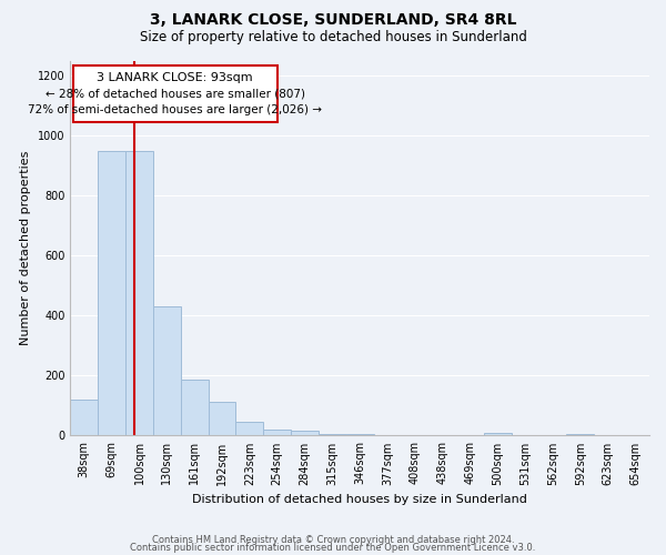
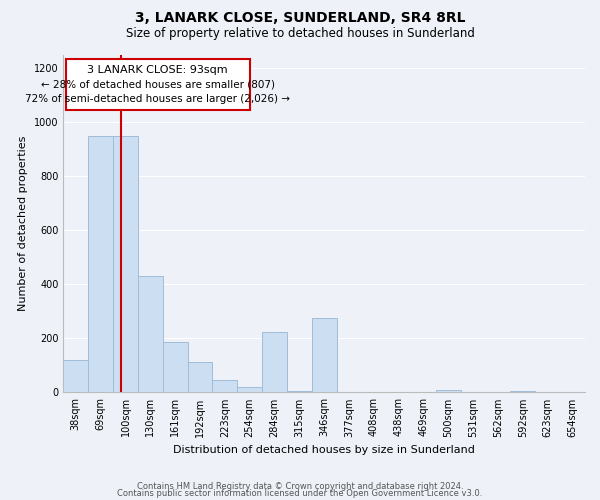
284sqm: 15 -> 225
346sqm: 5 -> 275
